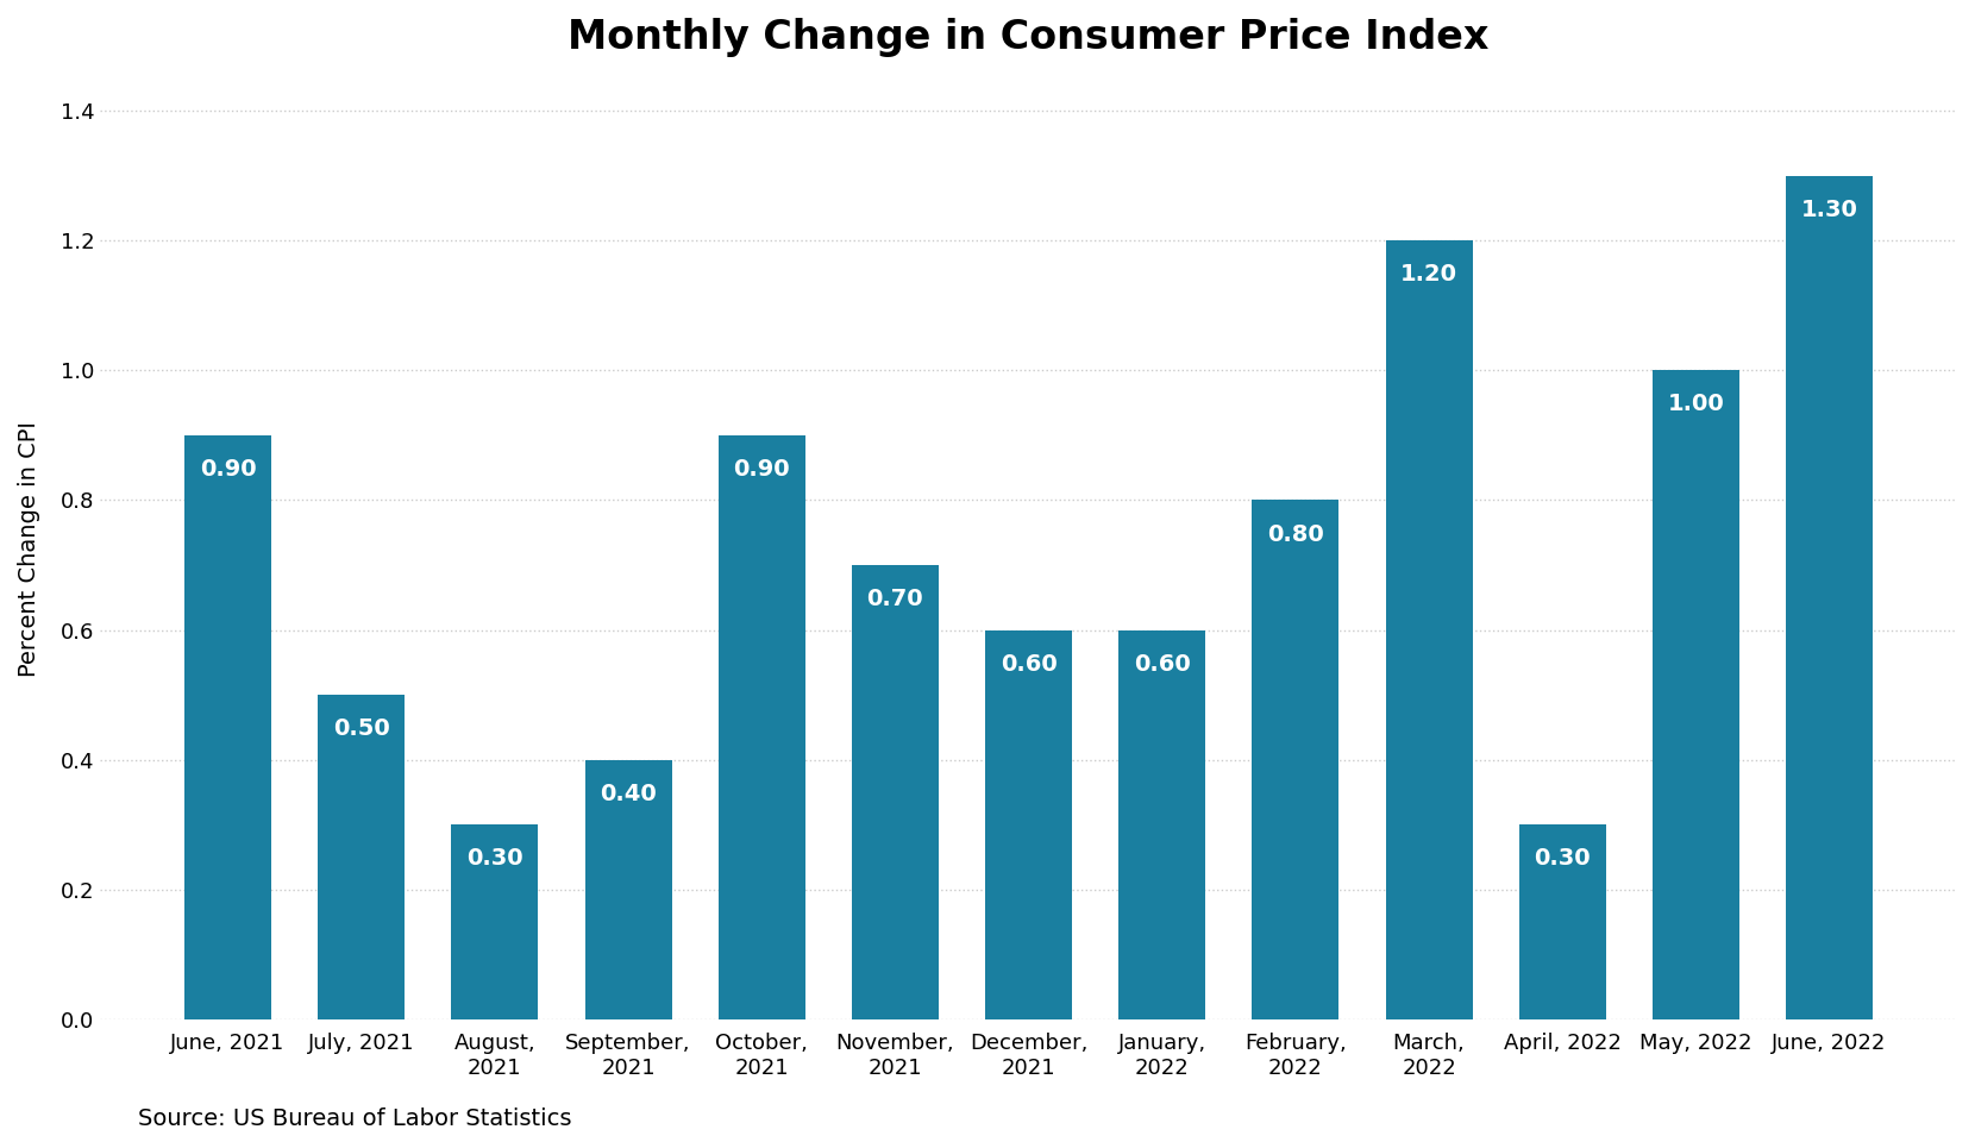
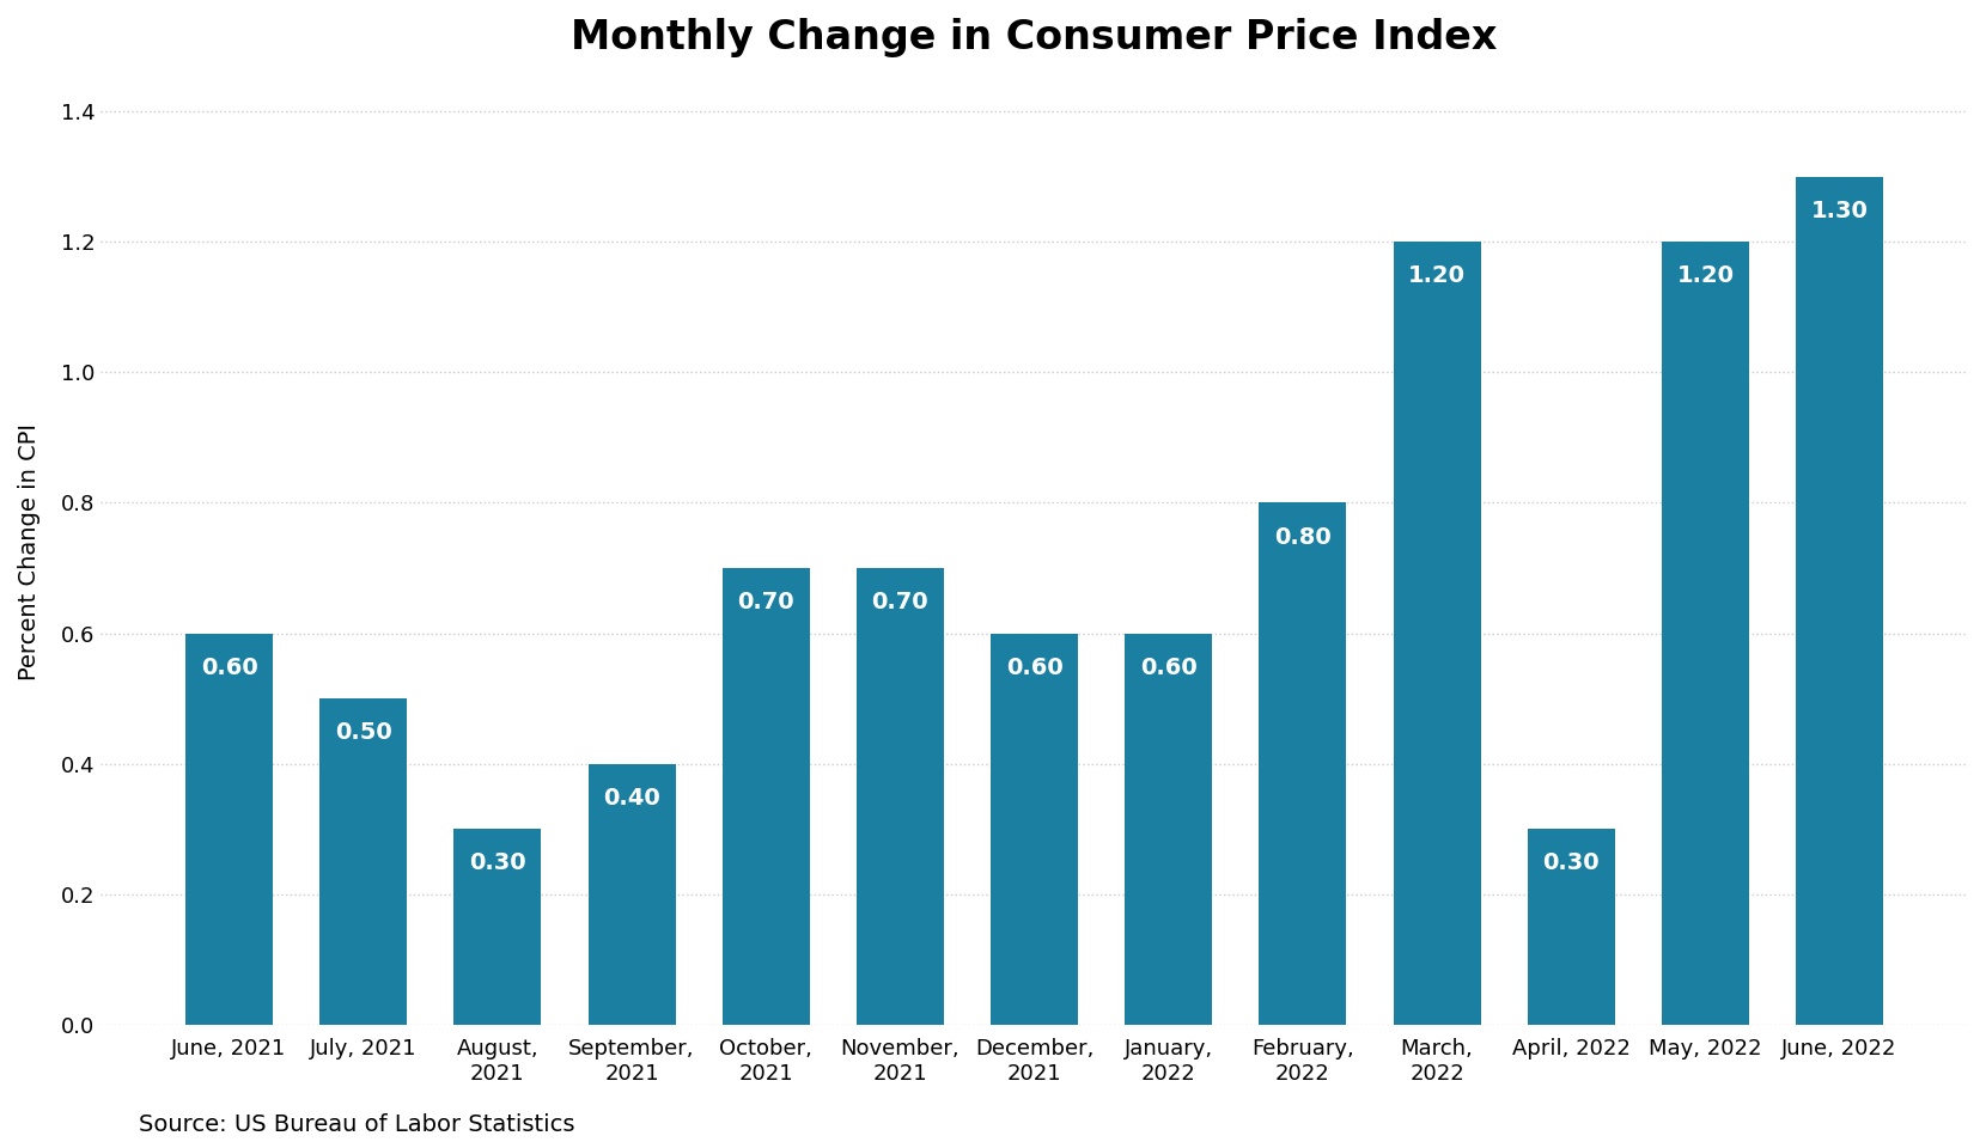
June, 2021: 0.90 -> 0.60
October, 2021: 0.90 -> 0.70
May, 2022: 1.00 -> 1.20
